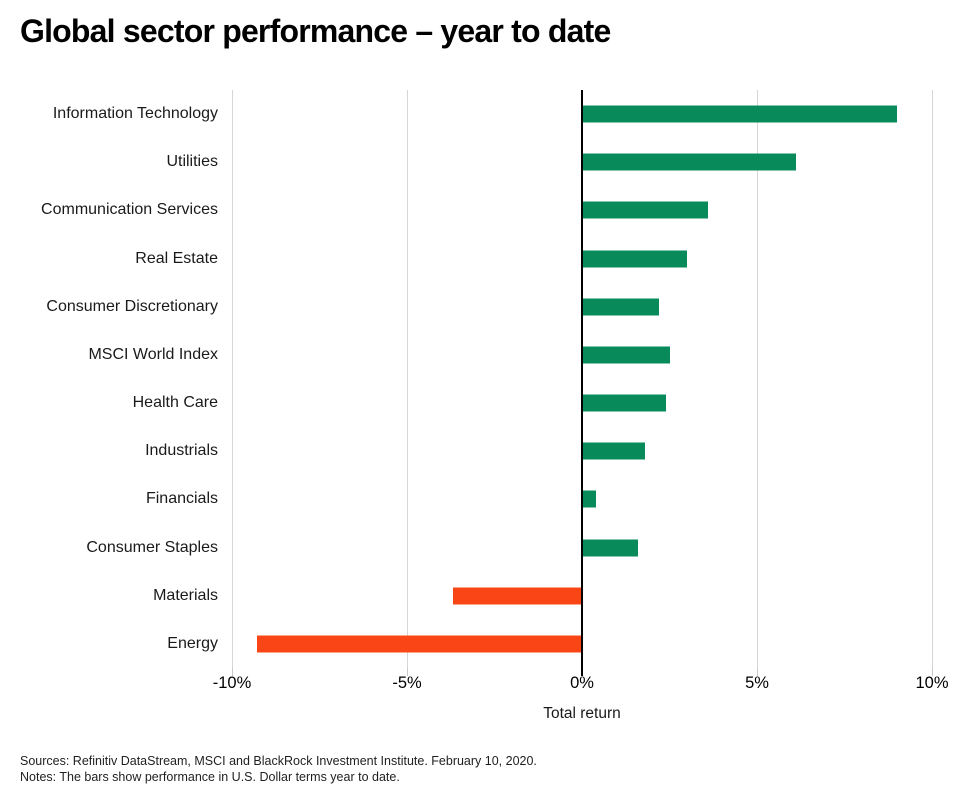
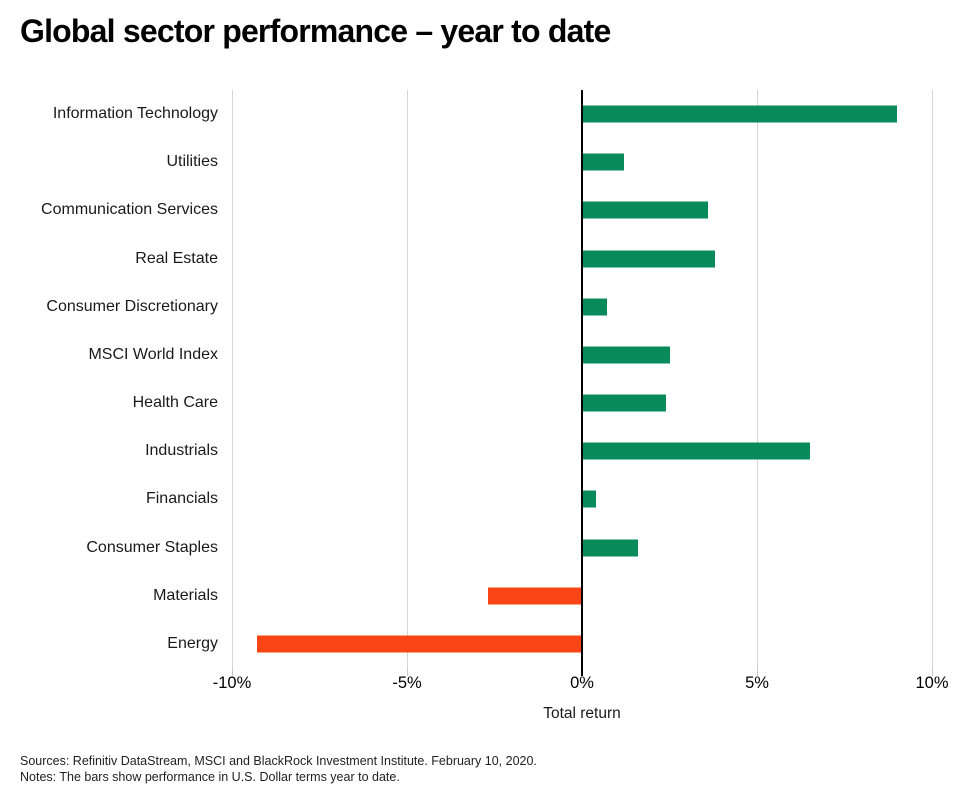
Utilities: 6.1% -> 1.2%
Real Estate: 3.0% -> 3.8%
Consumer Discretionary: 2.2% -> 0.7%
Industrials: 1.8% -> 6.5%
Materials: -3.7% -> -2.7%
